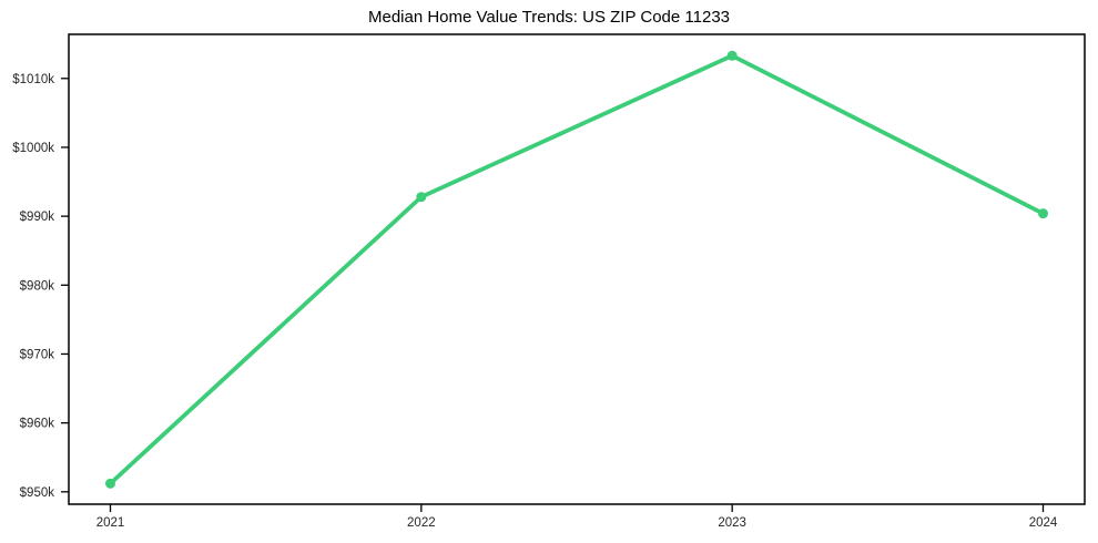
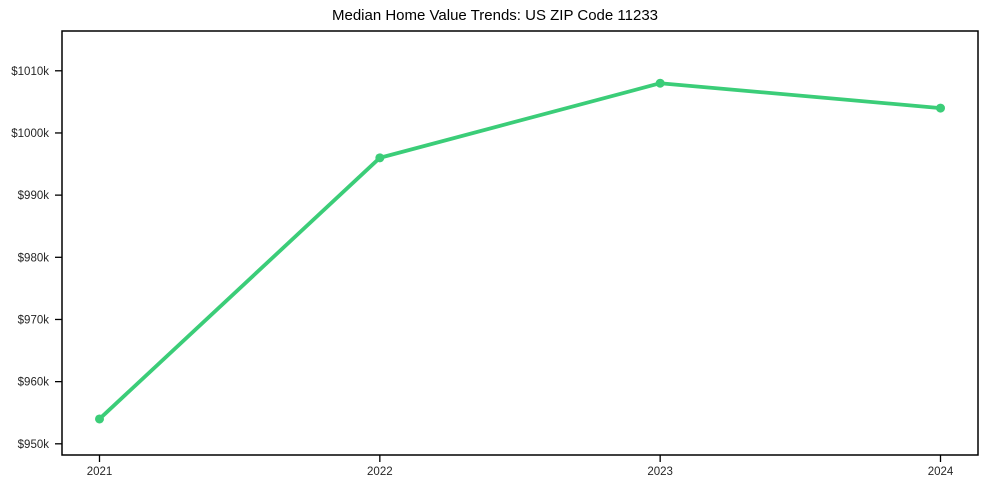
2021: $951k -> $954k
2022: $993k -> $996k
2023: $1013k -> $1008k
2024: $990k -> $1004k
